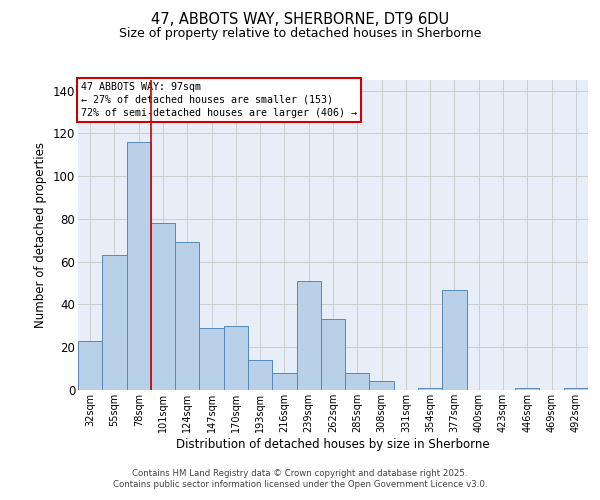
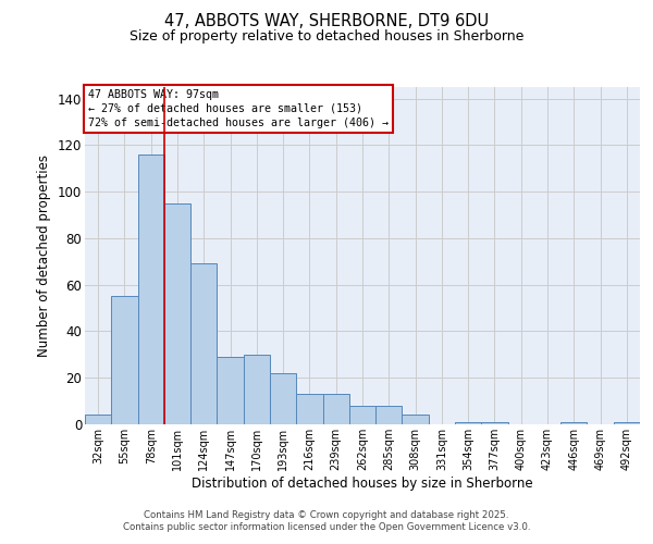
32sqm: 23 -> 4
55sqm: 63 -> 55
101sqm: 78 -> 95
193sqm: 14 -> 22
216sqm: 8 -> 13
239sqm: 51 -> 13
262sqm: 33 -> 8
377sqm: 47 -> 1
